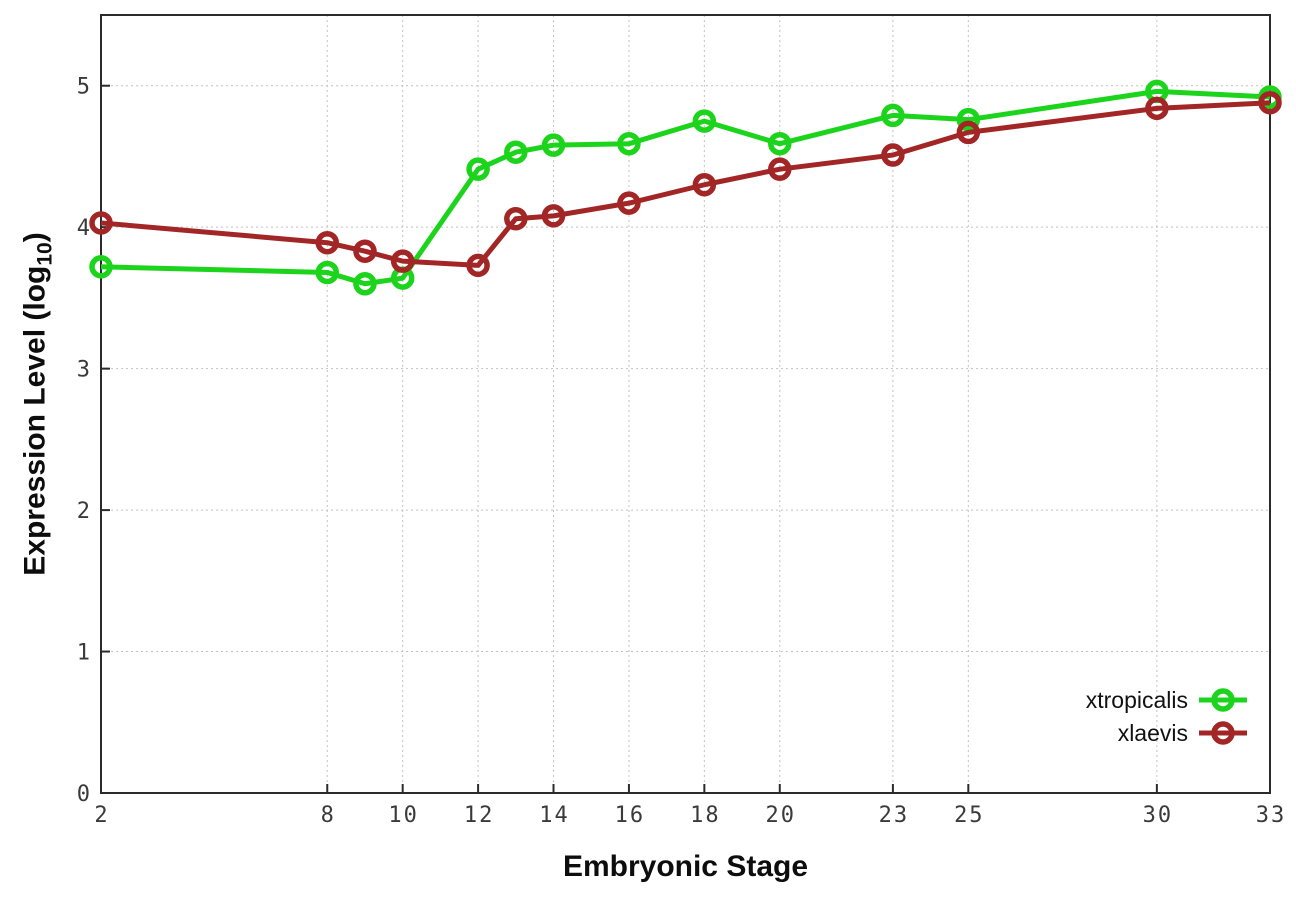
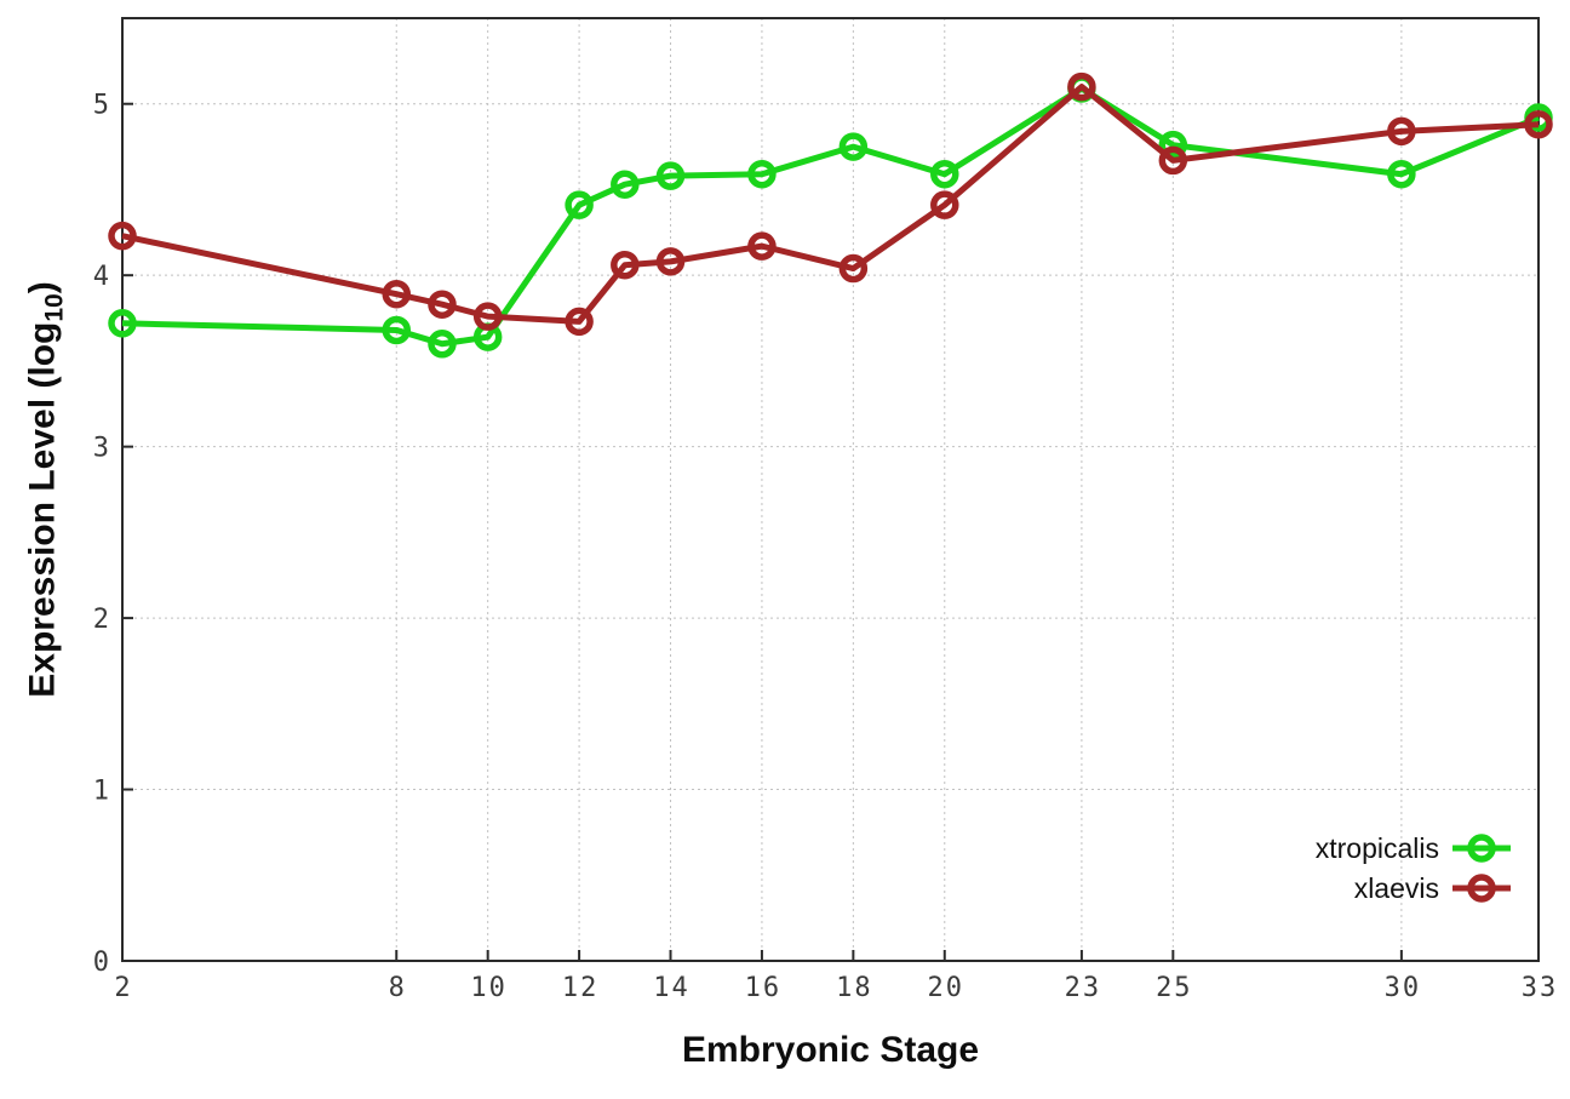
xlaevis/2: 4.03 -> 4.23
xlaevis/18: 4.30 -> 4.04
xtropicalis/23: 4.79 -> 5.09
xlaevis/23: 4.51 -> 5.10
xtropicalis/30: 4.96 -> 4.59
